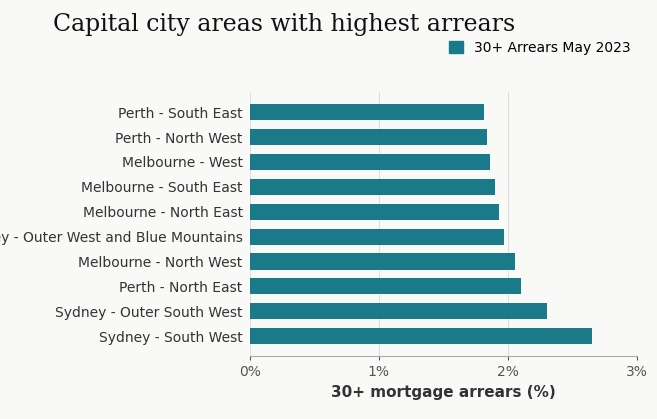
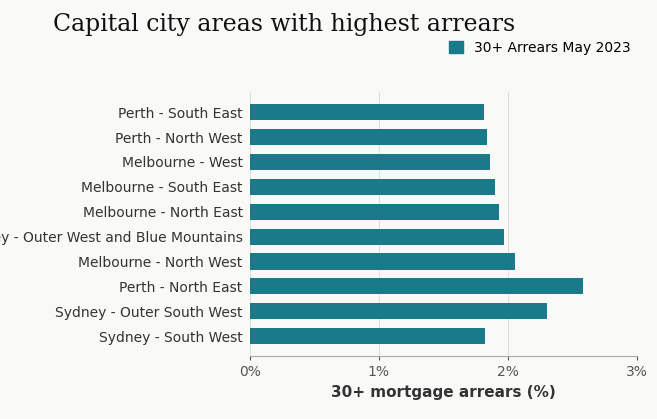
Perth - North East: 2.10% -> 2.58%
Sydney - South West: 2.65% -> 1.82%
